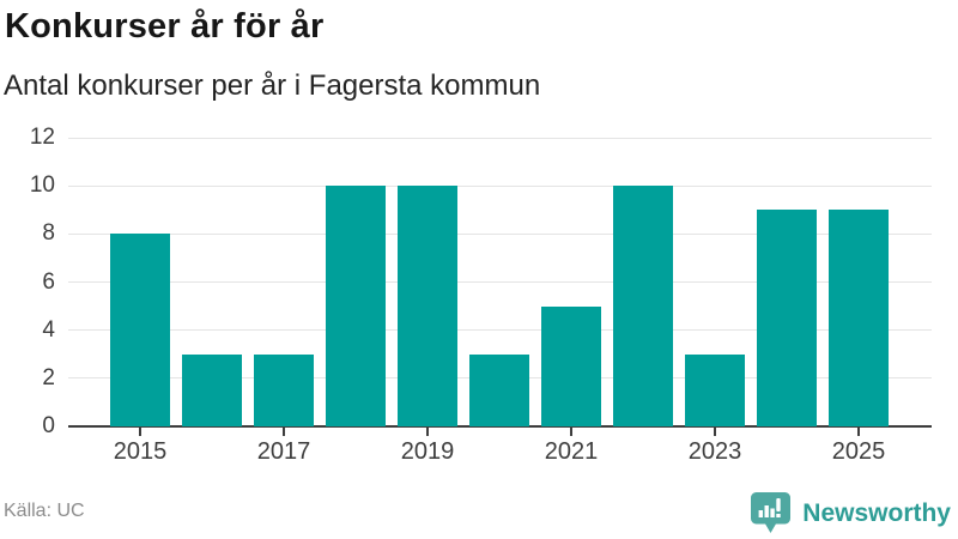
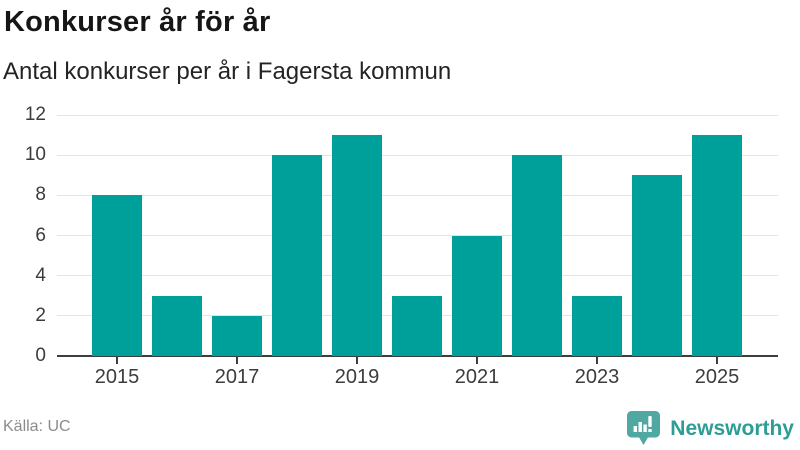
2017: 3 -> 2
2019: 10 -> 11
2021: 5 -> 6
2025: 9 -> 11
